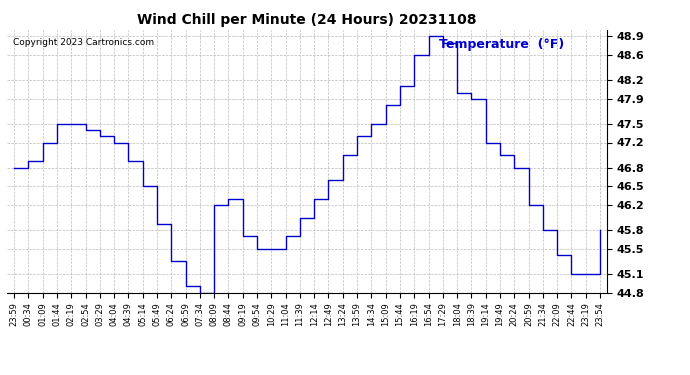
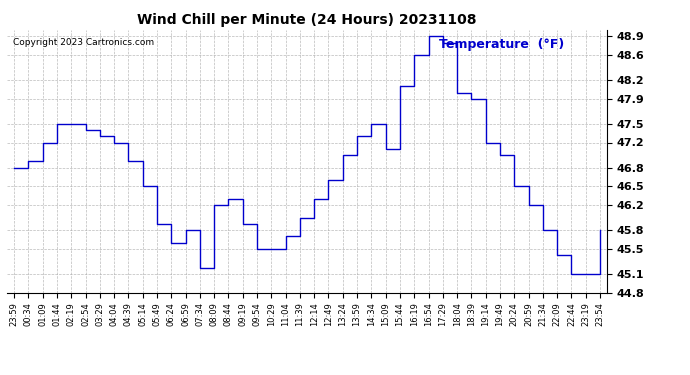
06:24: 45.3 -> 45.6
06:59: 44.9 -> 45.8
07:34: 44.8 -> 45.2
09:19: 45.7 -> 45.9
15:09: 47.8 -> 47.1
20:24: 46.8 -> 46.5
